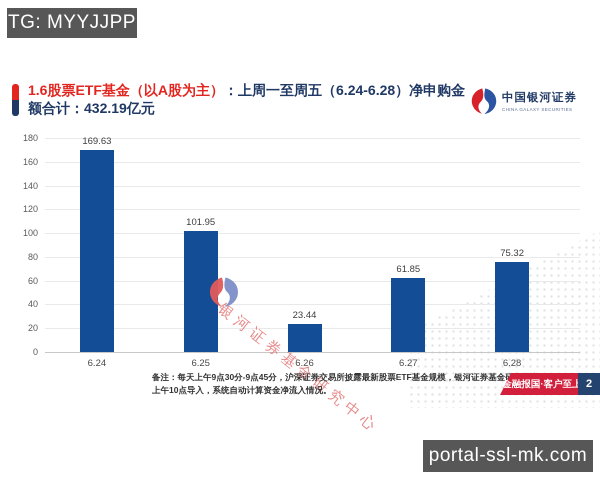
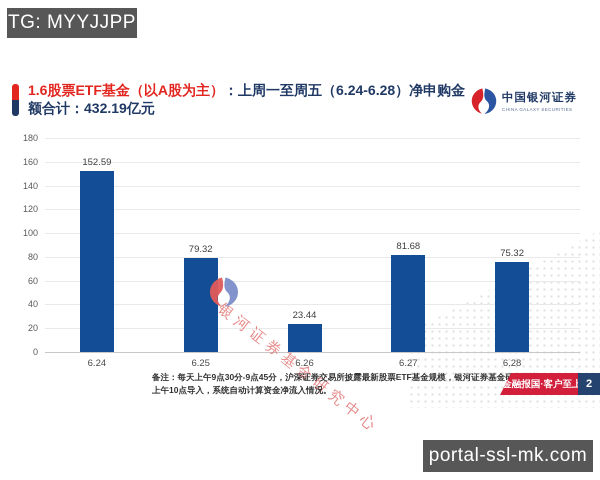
6.24: 169.63 -> 152.59
6.25: 101.95 -> 79.32
6.27: 61.85 -> 81.68
